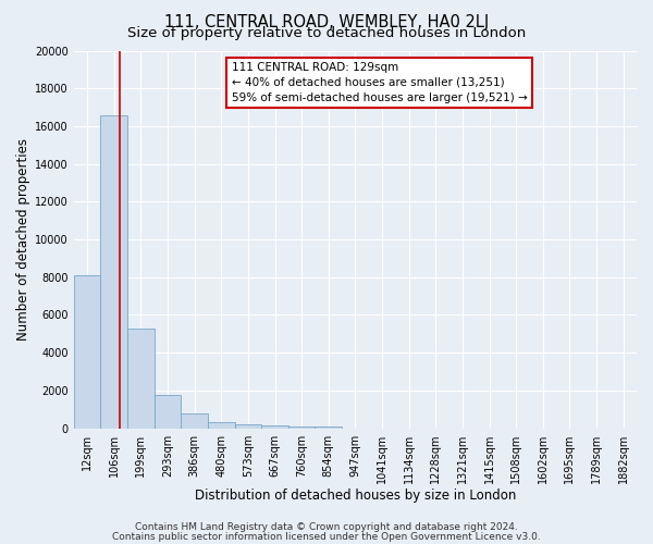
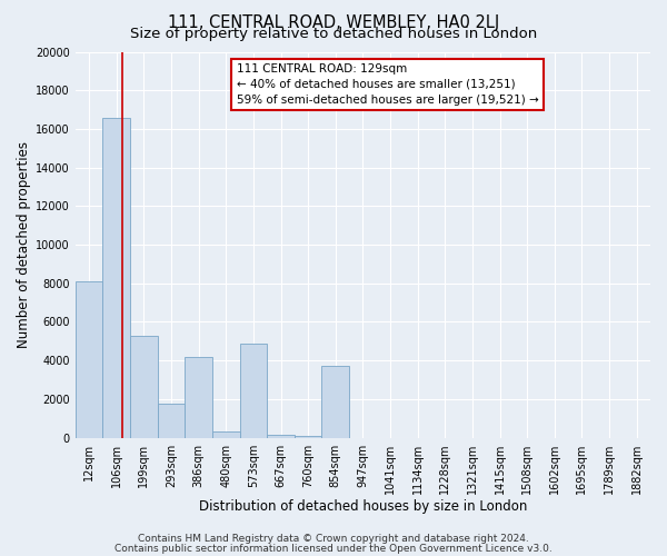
386sqm: 800 -> 4200
573sqm: 200 -> 4900
854sqm: 100 -> 3700
